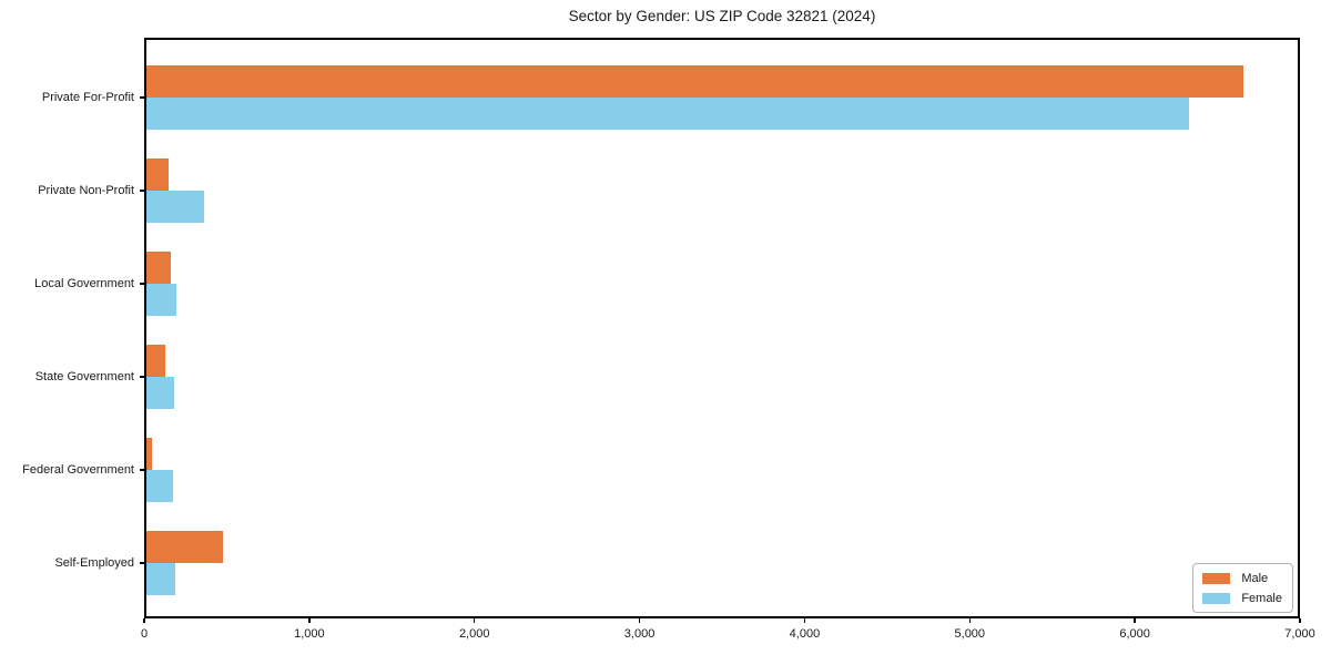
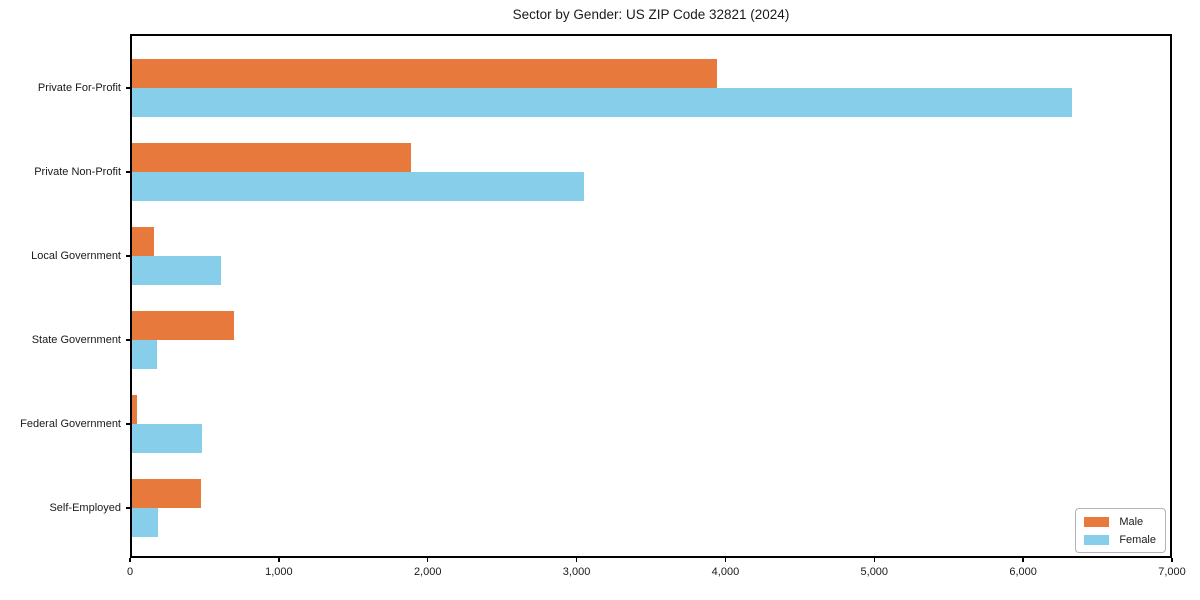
Male/Private For-Profit: 6660 -> 3940
Male/Private Non-Profit: 140 -> 1890
Female/Private Non-Profit: 360 -> 3050
Female/Local Government: 200 -> 610
Male/State Government: 130 -> 700
Female/Federal Government: 180 -> 480
